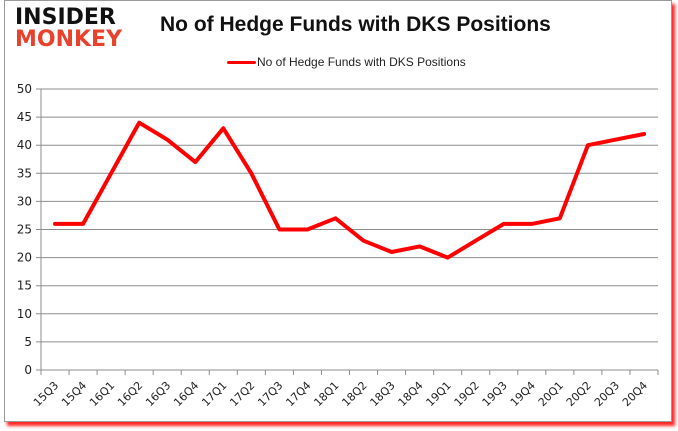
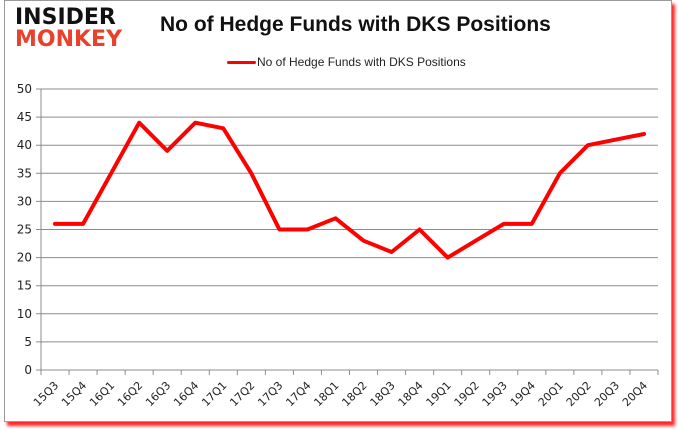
16Q3: 41 -> 39
16Q4: 37 -> 44
18Q4: 22 -> 25
20Q1: 27 -> 35
